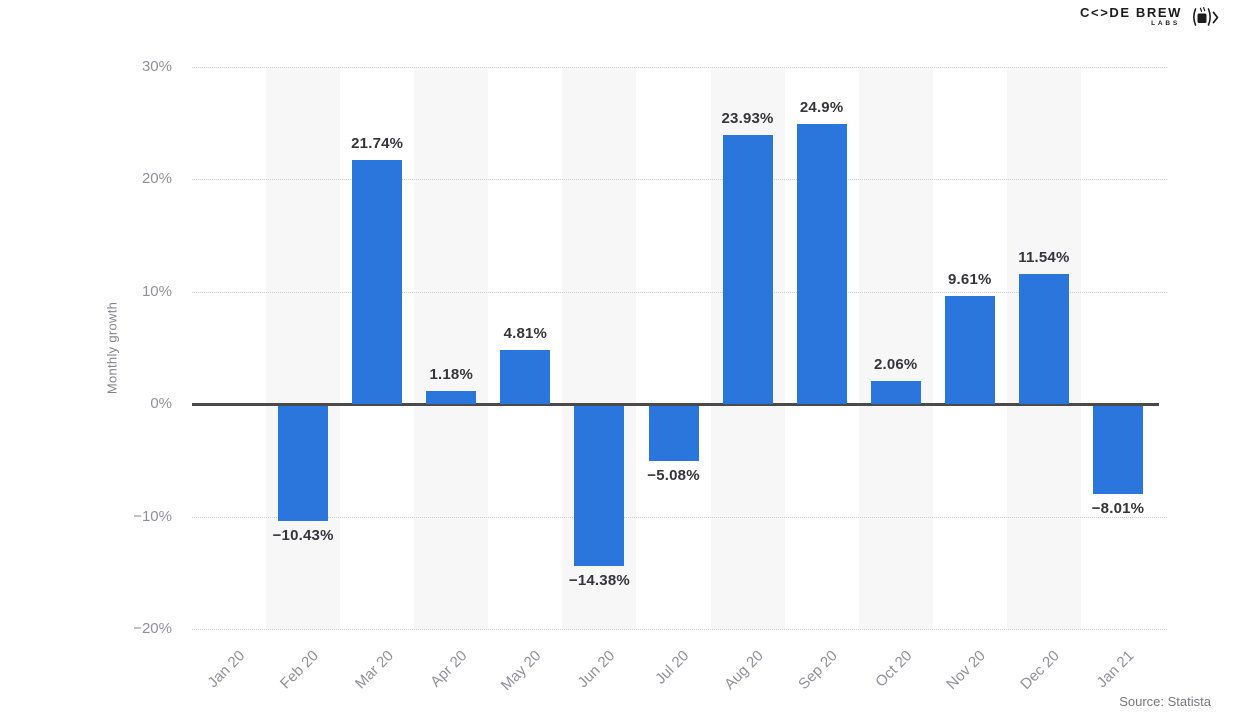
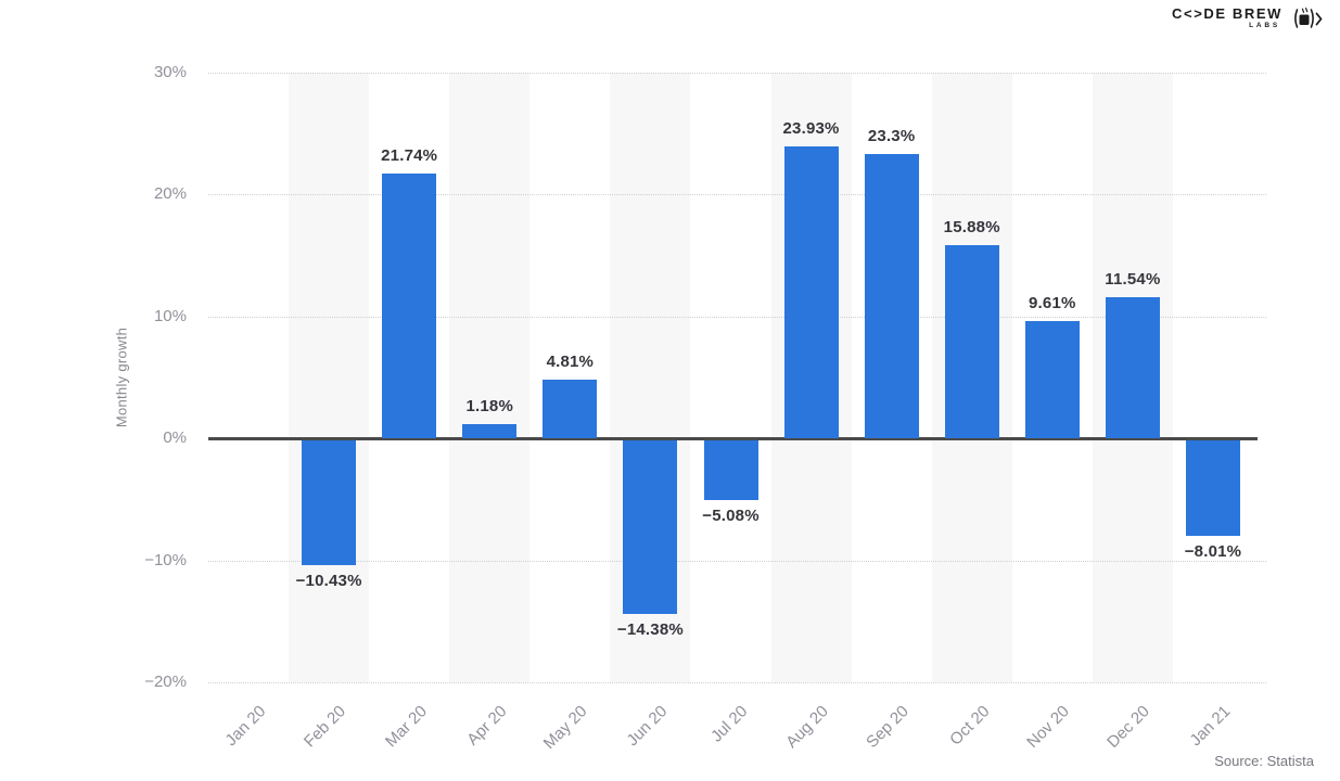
Sep 20: 24.9% -> 23.3%
Oct 20: 2.06% -> 15.88%
